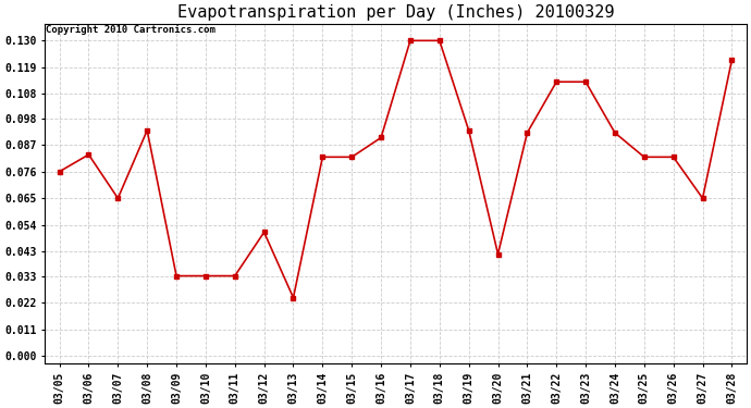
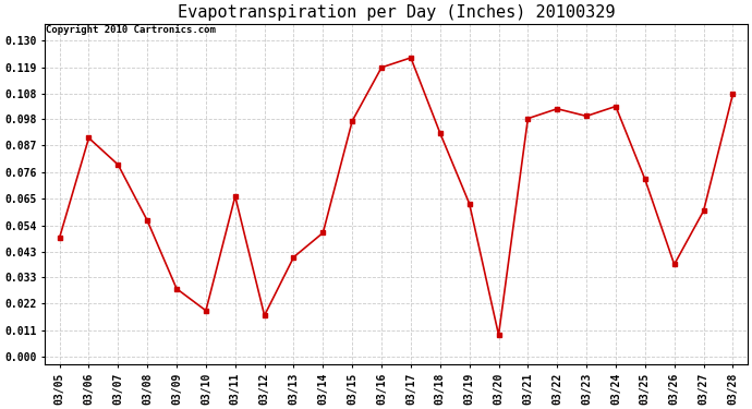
03/05: 0.076 -> 0.049
03/06: 0.083 -> 0.090
03/07: 0.065 -> 0.079
03/08: 0.093 -> 0.056
03/09: 0.033 -> 0.028
03/10: 0.033 -> 0.019
03/11: 0.033 -> 0.066
03/12: 0.051 -> 0.017
03/13: 0.024 -> 0.041
03/14: 0.082 -> 0.051
03/15: 0.082 -> 0.097
03/16: 0.090 -> 0.119
03/17: 0.130 -> 0.123
03/18: 0.130 -> 0.092
03/19: 0.093 -> 0.063
03/20: 0.042 -> 0.009
03/21: 0.092 -> 0.098
03/22: 0.113 -> 0.102
03/23: 0.113 -> 0.099
03/24: 0.092 -> 0.103
03/25: 0.082 -> 0.073
03/26: 0.082 -> 0.038
03/27: 0.065 -> 0.060
03/28: 0.122 -> 0.108
